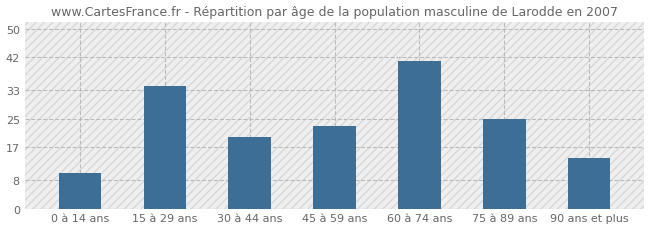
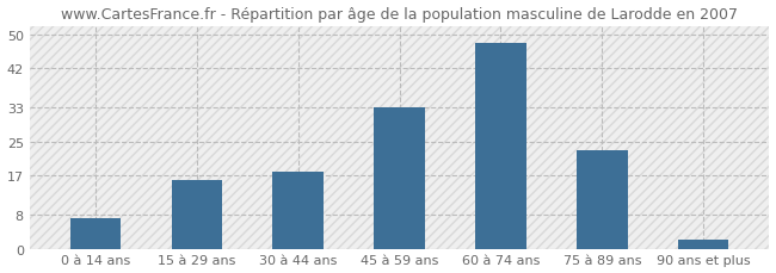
0 à 14 ans: 10 -> 7
15 à 29 ans: 34 -> 16
30 à 44 ans: 20 -> 18
45 à 59 ans: 23 -> 33
60 à 74 ans: 41 -> 48
75 à 89 ans: 25 -> 23
90 ans et plus: 14 -> 2
